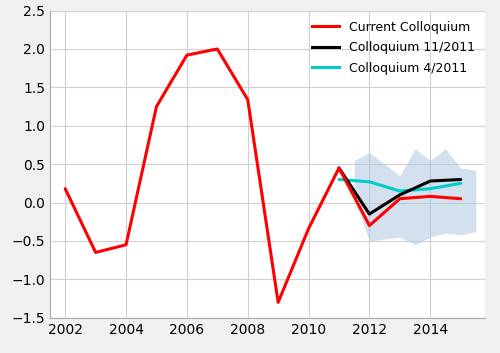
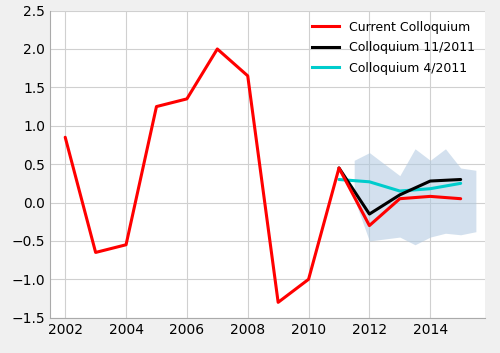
Current Colloquium/2002: 0.18 -> 0.85
Current Colloquium/2006: 1.92 -> 1.35
Current Colloquium/2008: 1.34 -> 1.65
Current Colloquium/2010: -0.34 -> -1.00
